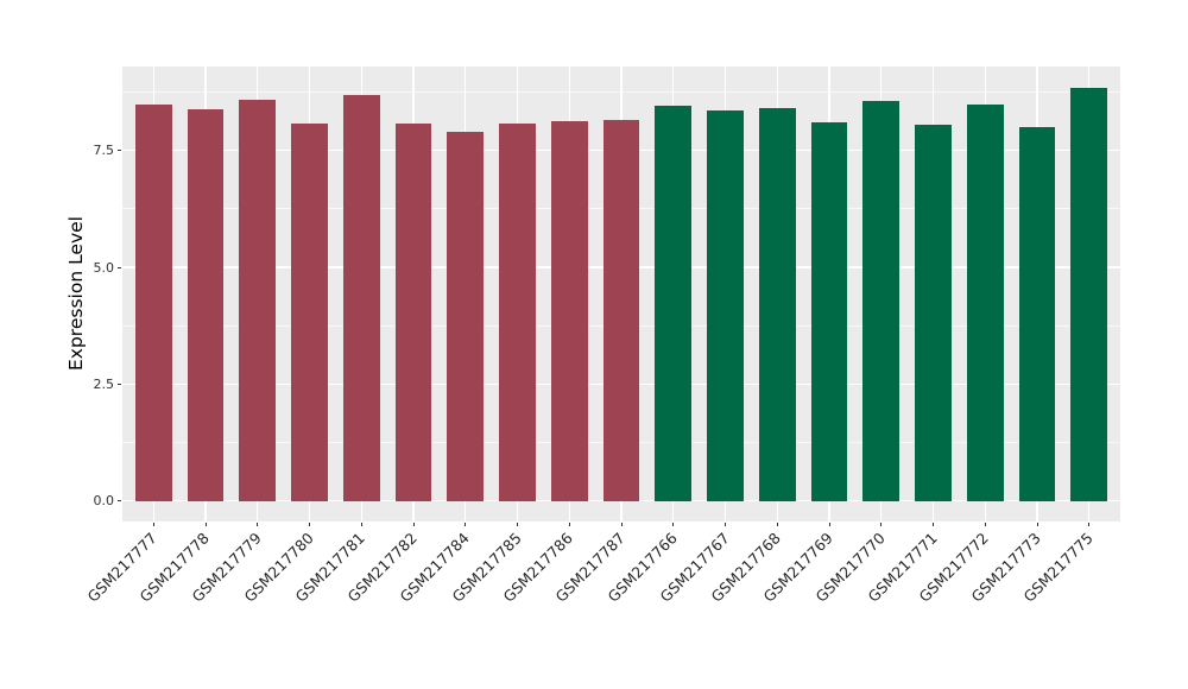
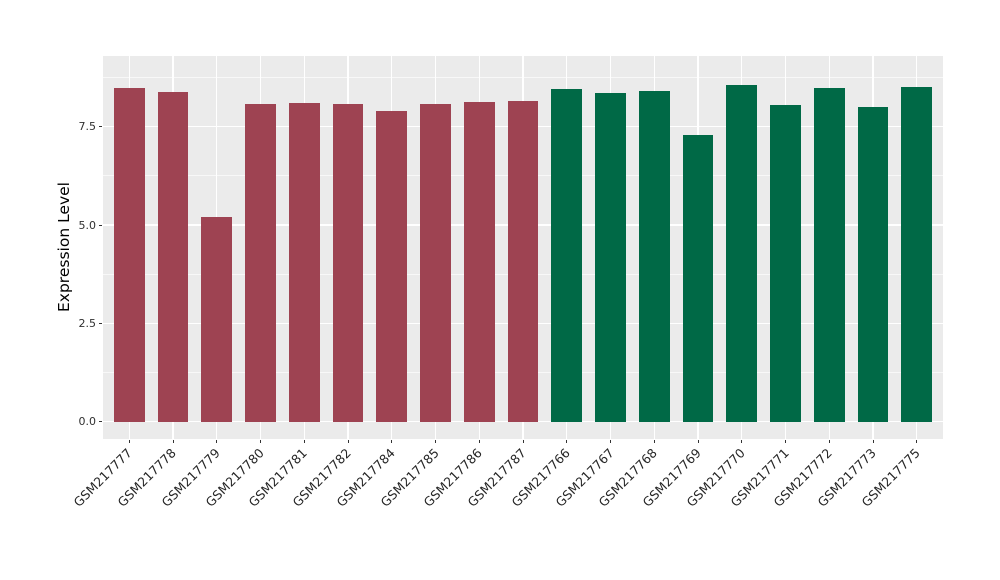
GSM217779: 8.6 -> 5.2
GSM217781: 8.7 -> 8.1
GSM217769: 8.1 -> 7.3
GSM217775: 8.8 -> 8.5
